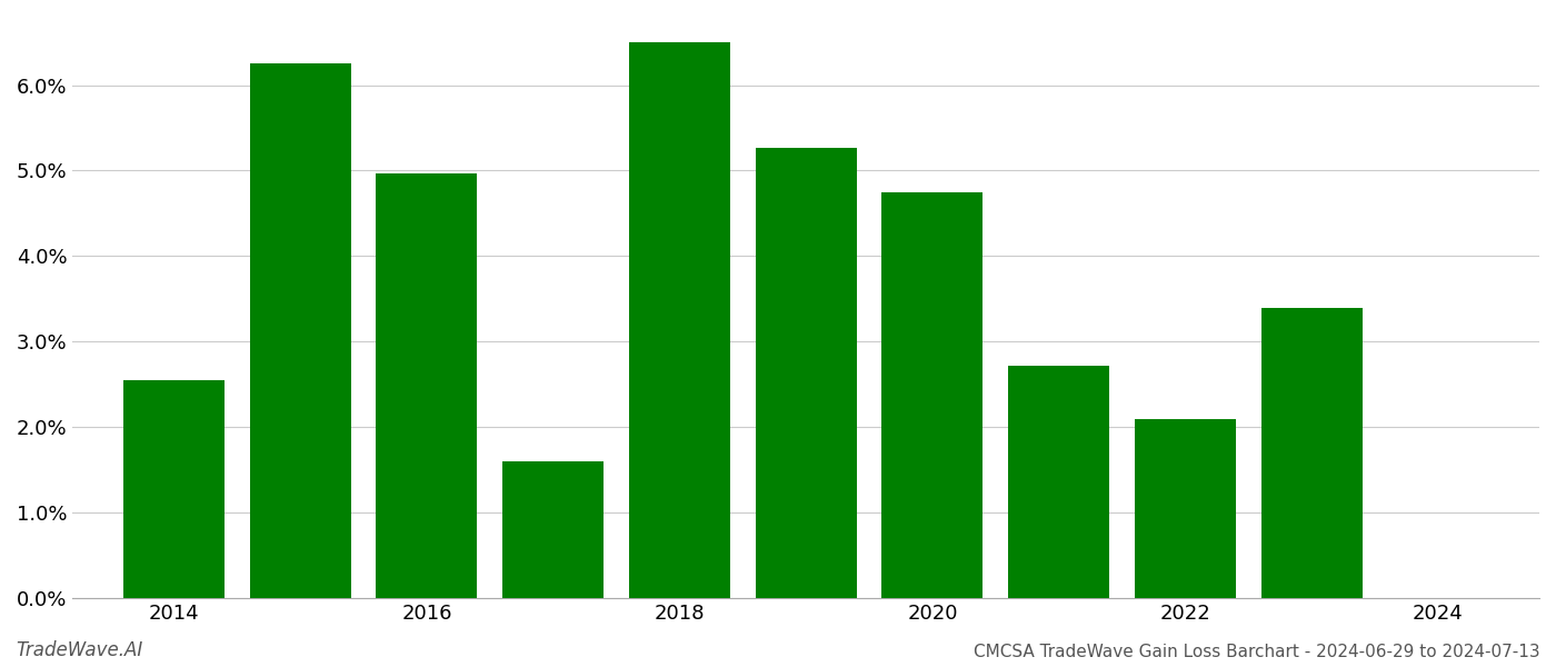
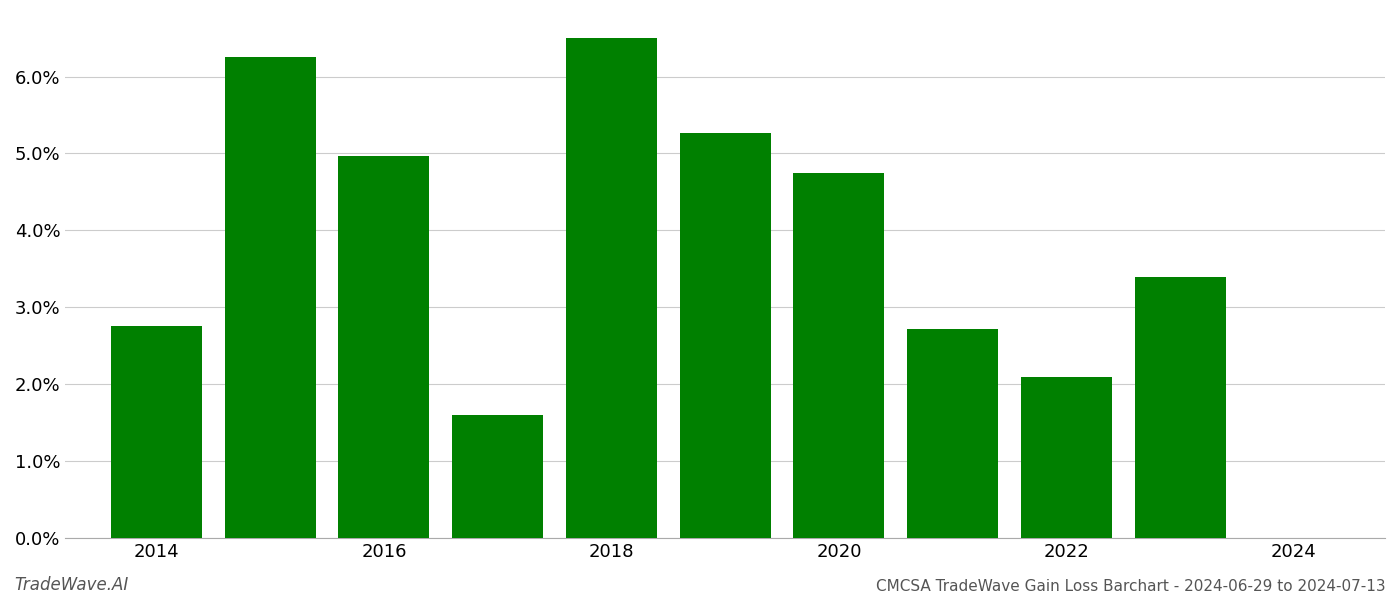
2014: 2.55% -> 2.76%
